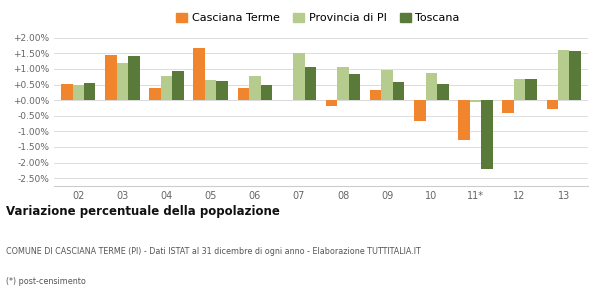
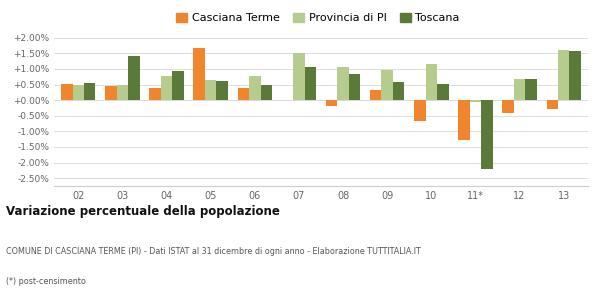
Casciana Terme/03: 1.45% -> 0.45%
Provincia di PI/03: 1.20% -> 0.50%
Provincia di PI/10: 0.88% -> 1.15%
